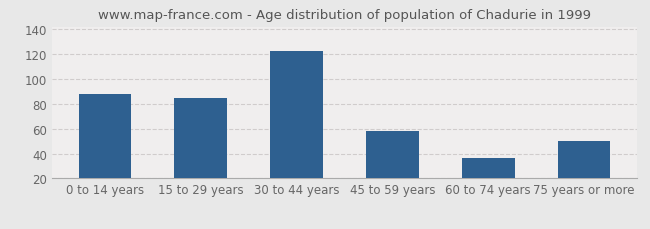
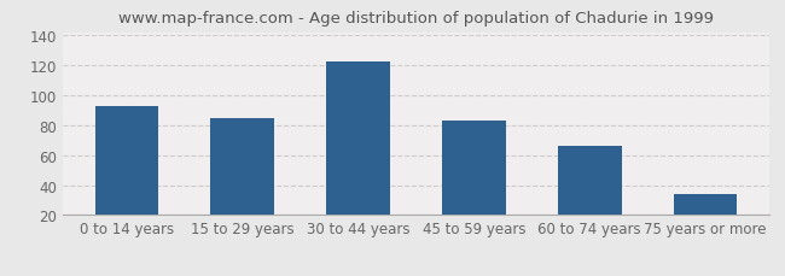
0 to 14 years: 88 -> 93
45 to 59 years: 58 -> 83
60 to 74 years: 36 -> 66
75 years or more: 50 -> 34
